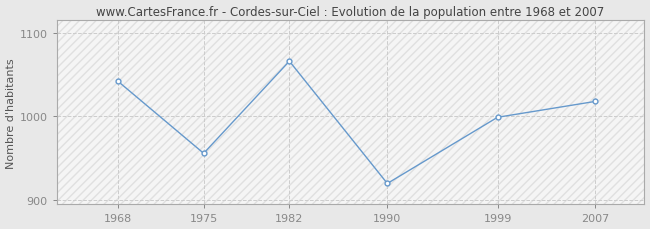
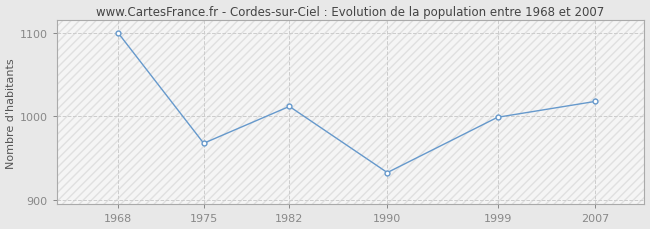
1968: 1042 -> 1100
1975: 956 -> 968
1982: 1066 -> 1012
1990: 920 -> 933
